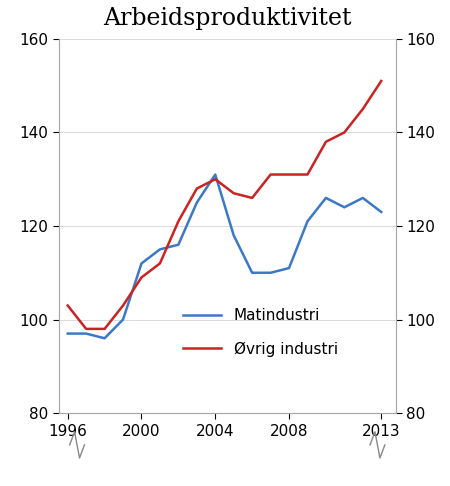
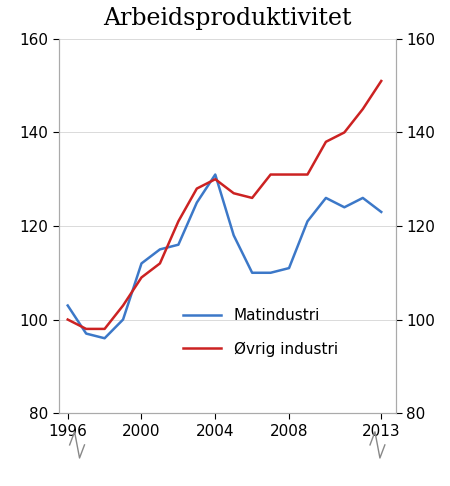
Matindustri/1996: 97 -> 103
Øvrig industri/1996: 103 -> 100
